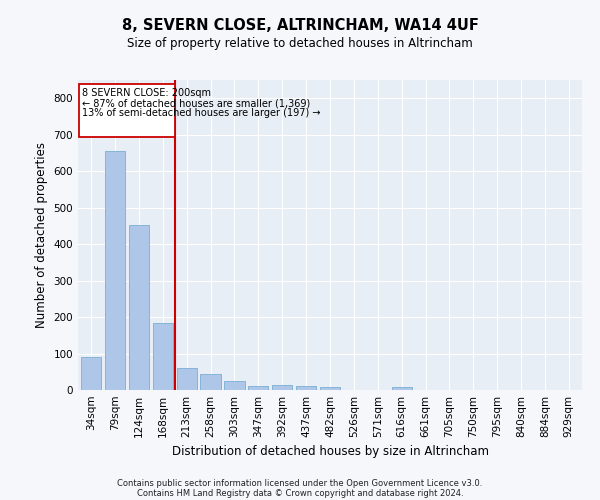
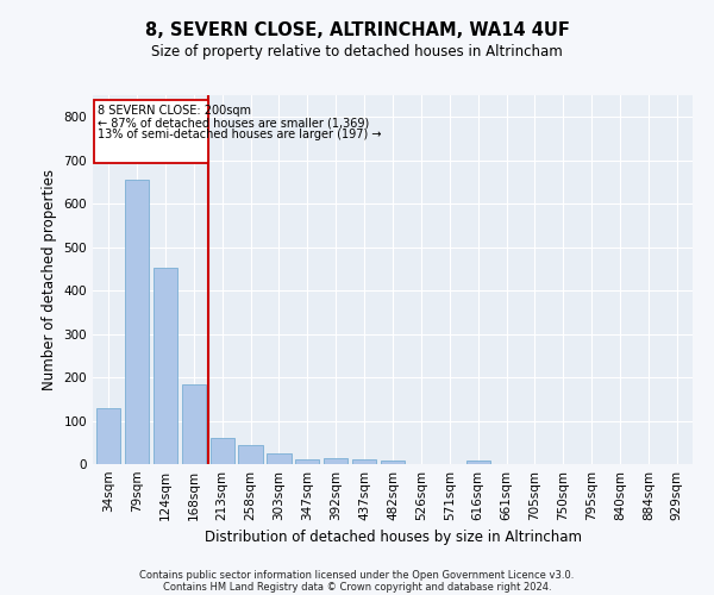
34sqm: 90 -> 128
